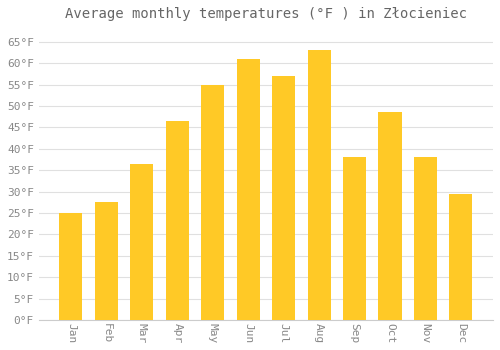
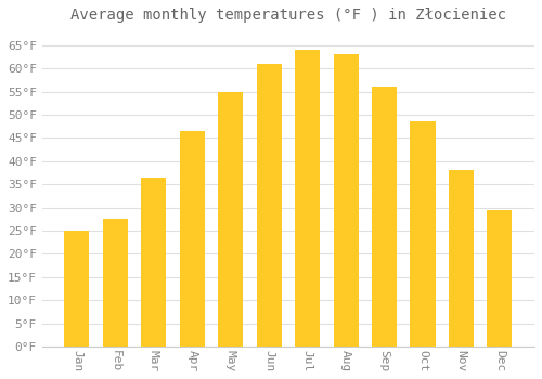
Jul: 57.0°F -> 64.0°F
Sep: 38.0°F -> 56.0°F
